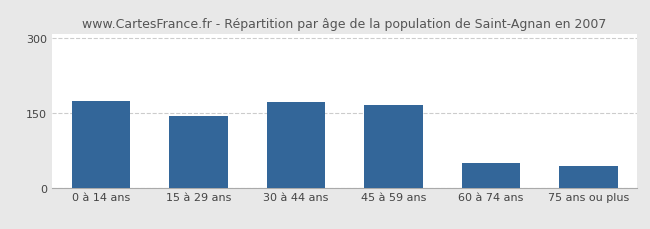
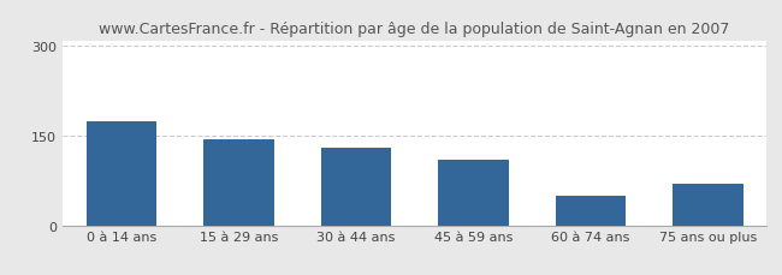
30 à 44 ans: 172 -> 130
45 à 59 ans: 167 -> 110
75 ans ou plus: 43 -> 70
